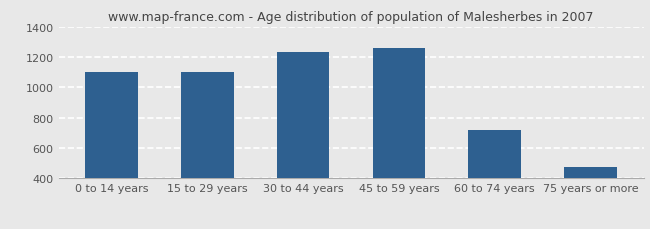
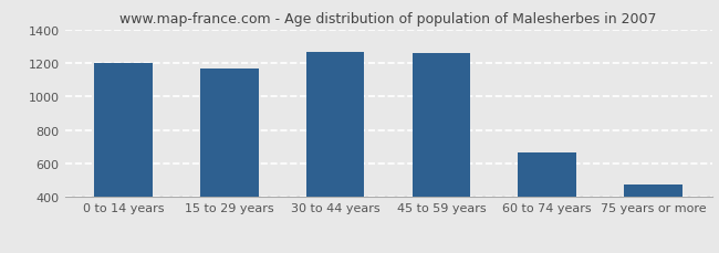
0 to 14 years: 1100 -> 1200
15 to 29 years: 1100 -> 1170
30 to 44 years: 1230 -> 1260
60 to 74 years: 720 -> 660
